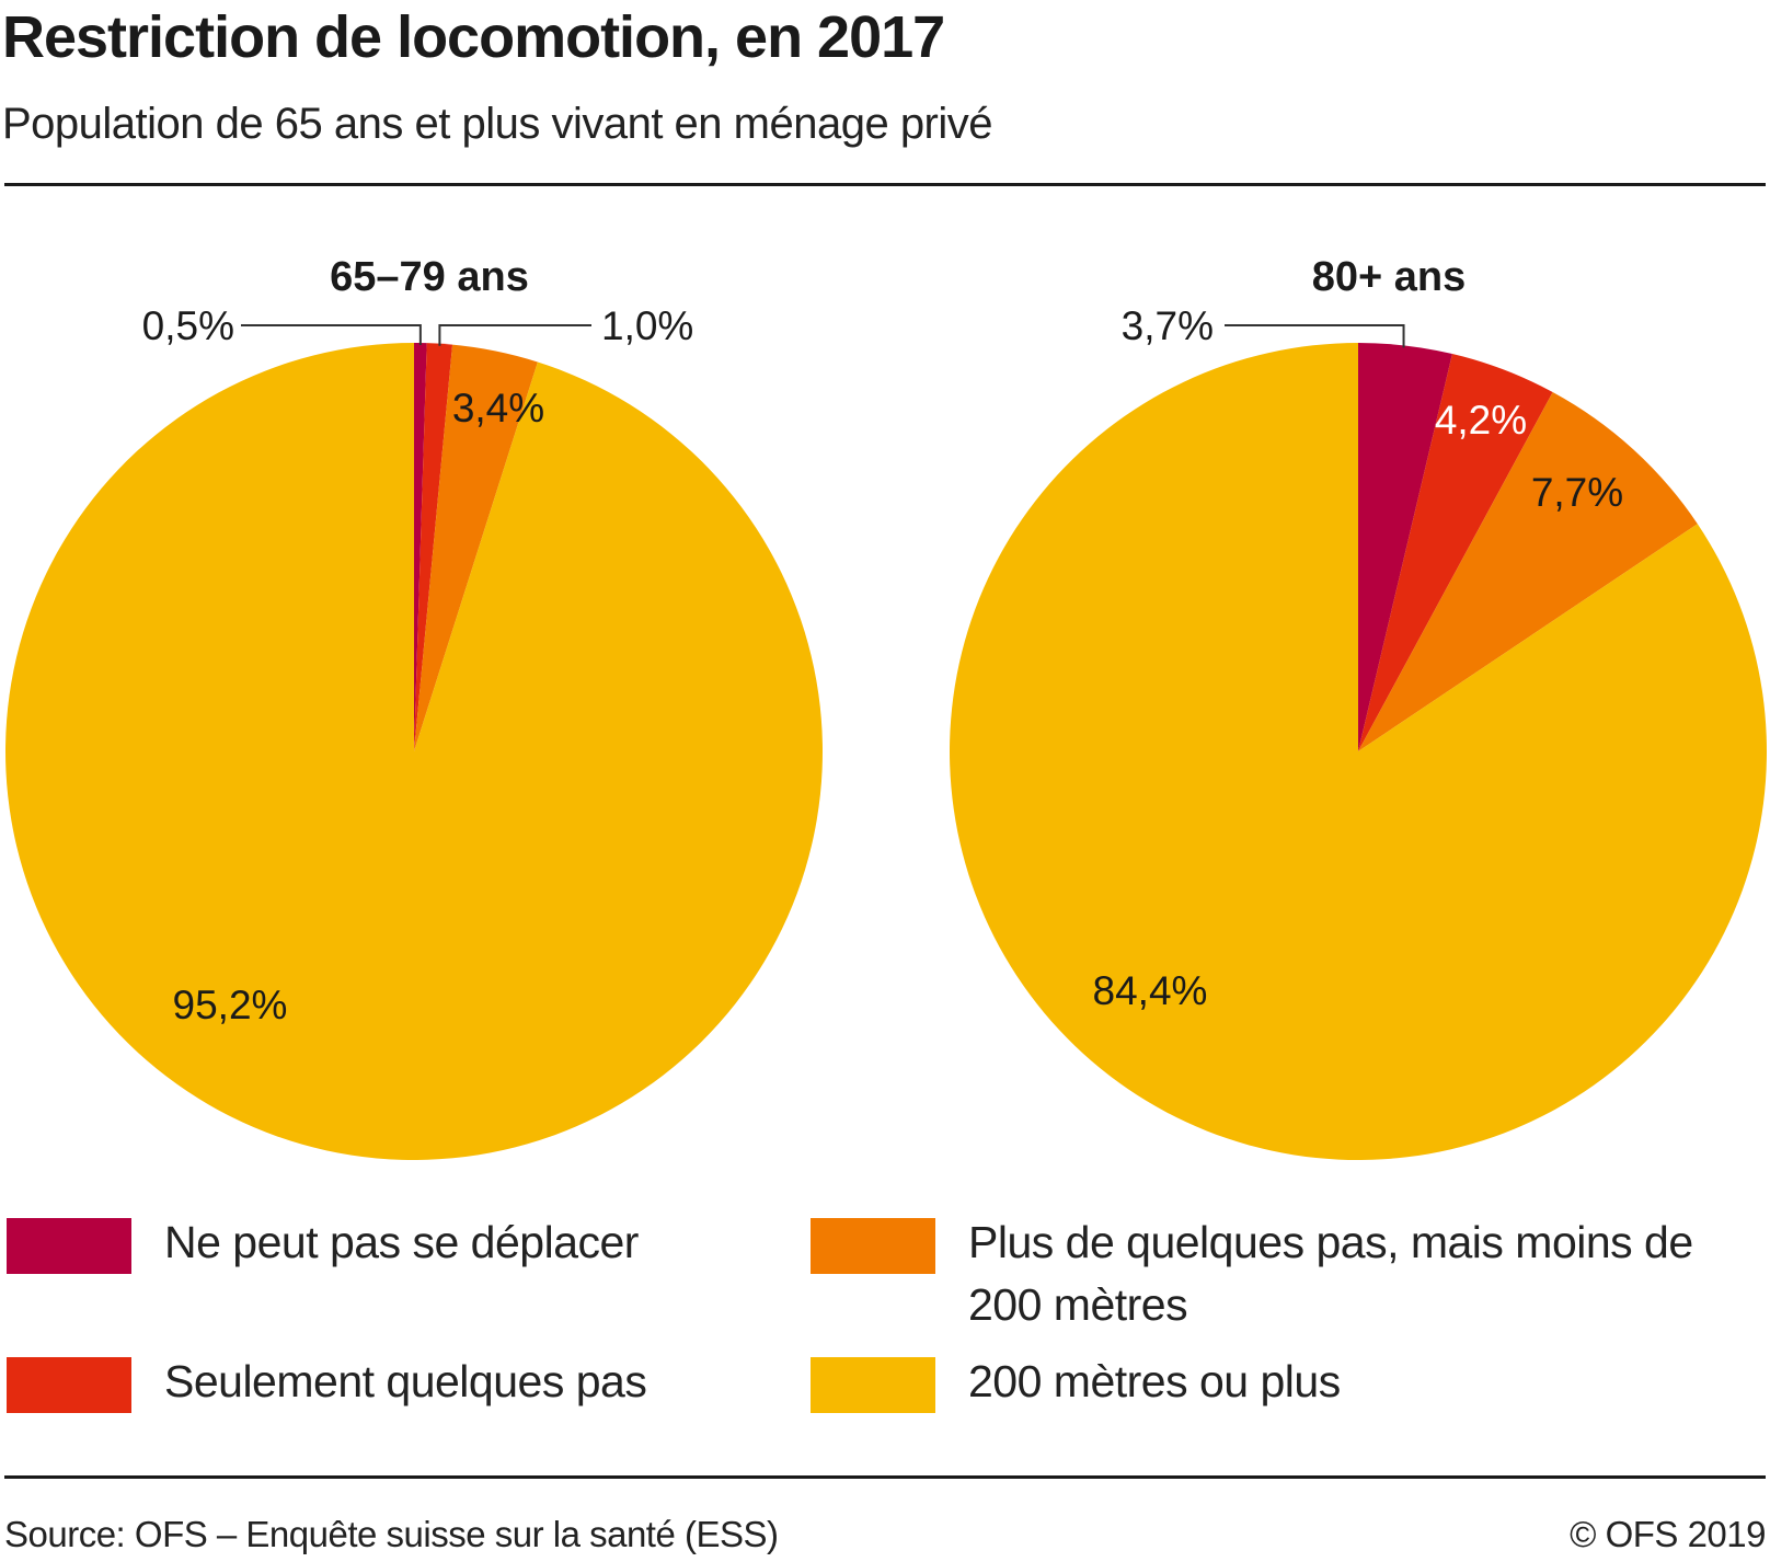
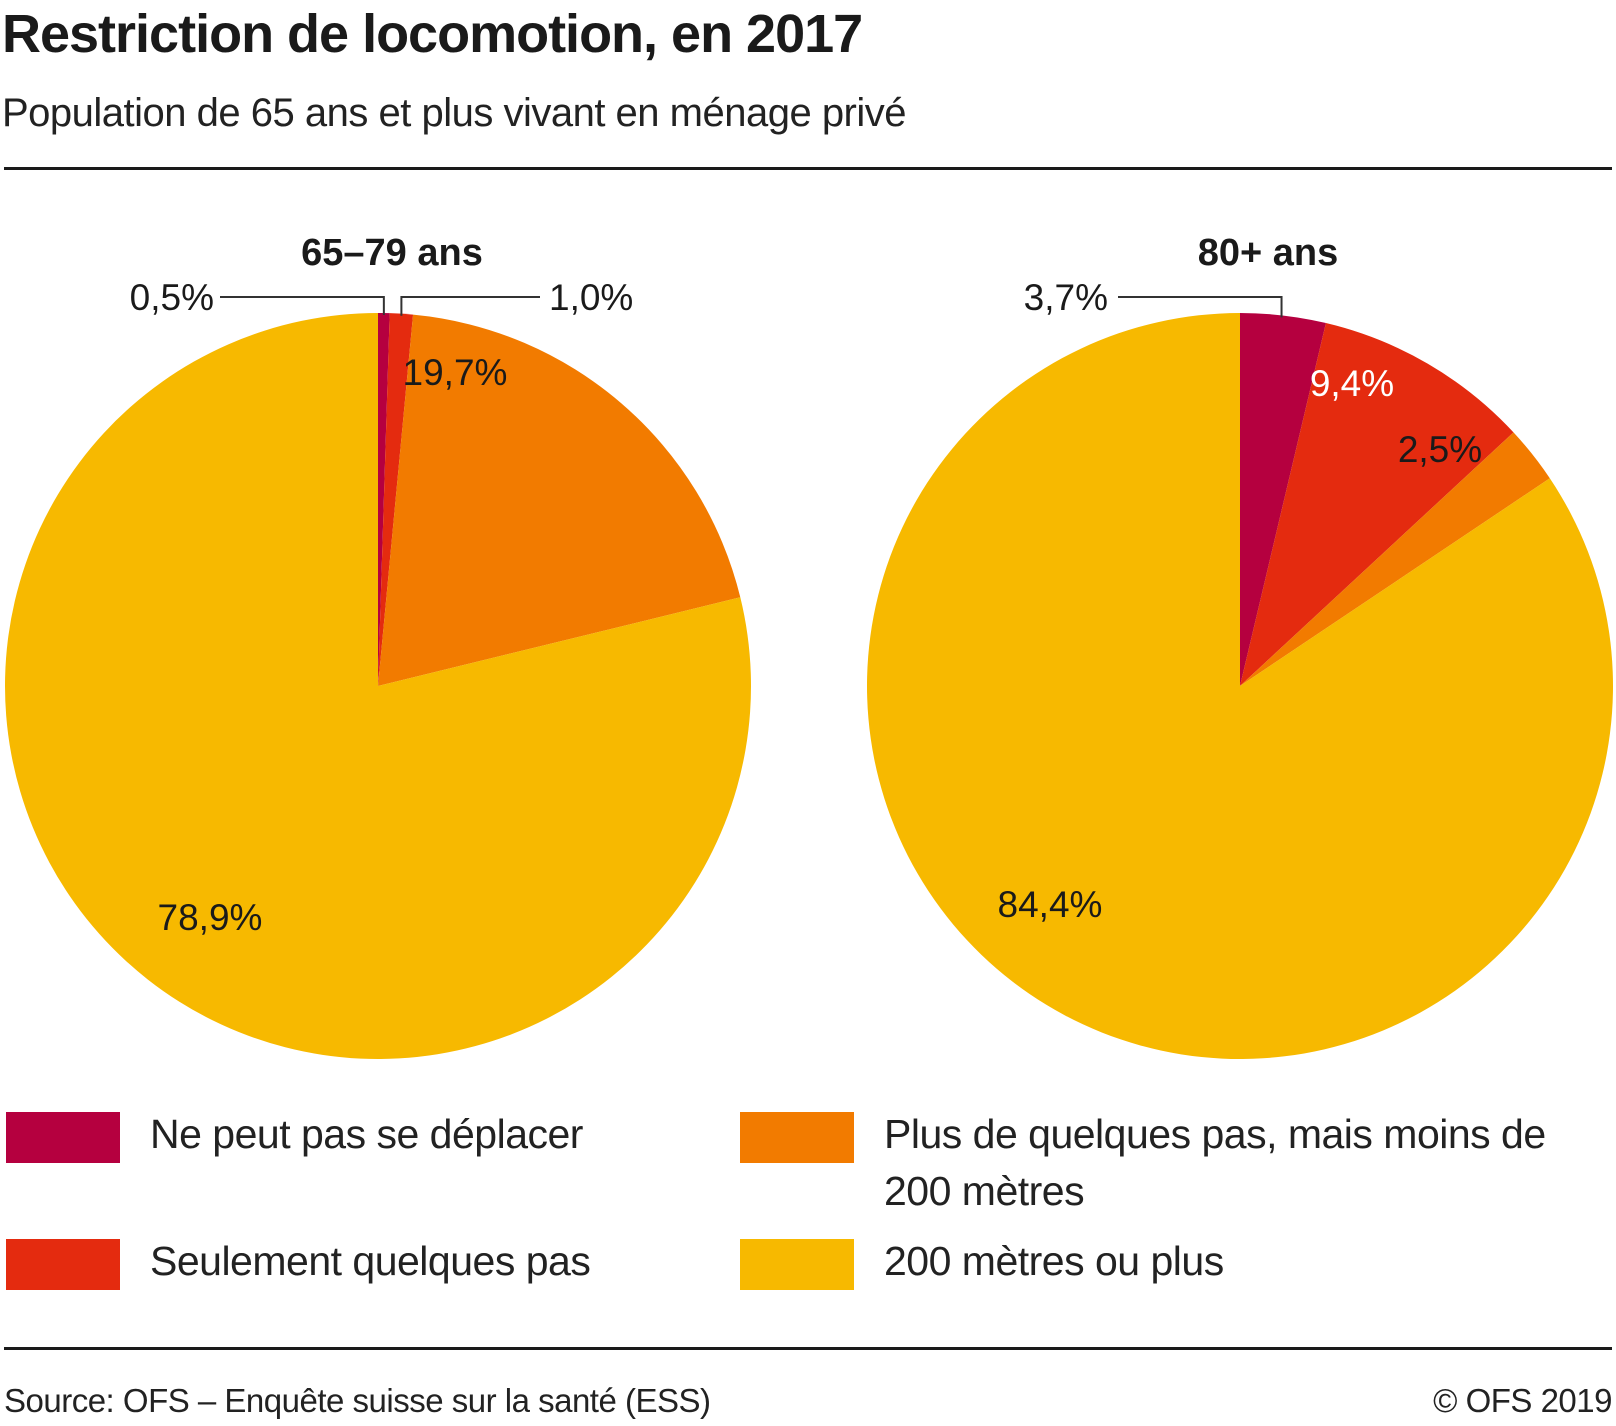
65–79 ans/Plus de quelques pas, mais moins de 200 mètres: 3,4% -> 19,7%
65–79 ans/200 mètres ou plus: 95,2% -> 78,9%
80+ ans/Seulement quelques pas: 4,2% -> 9,4%
80+ ans/Plus de quelques pas, mais moins de 200 mètres: 7,7% -> 2,5%
